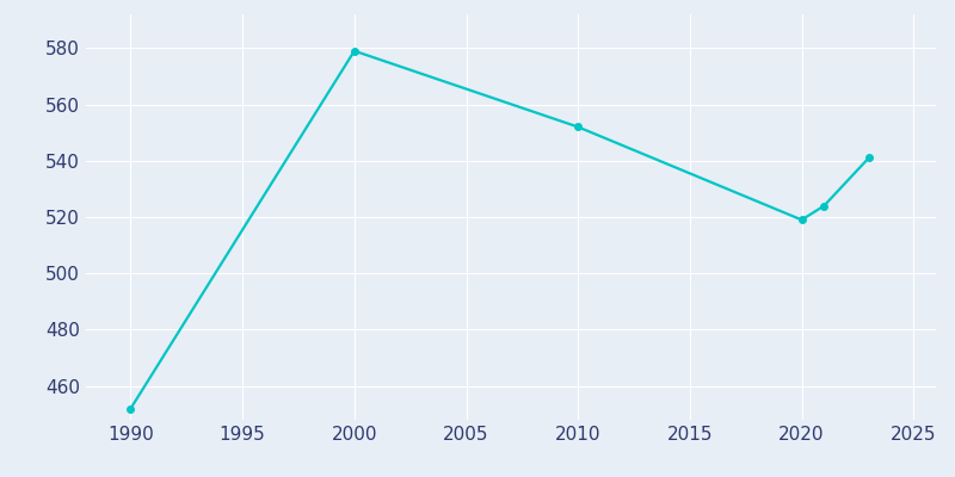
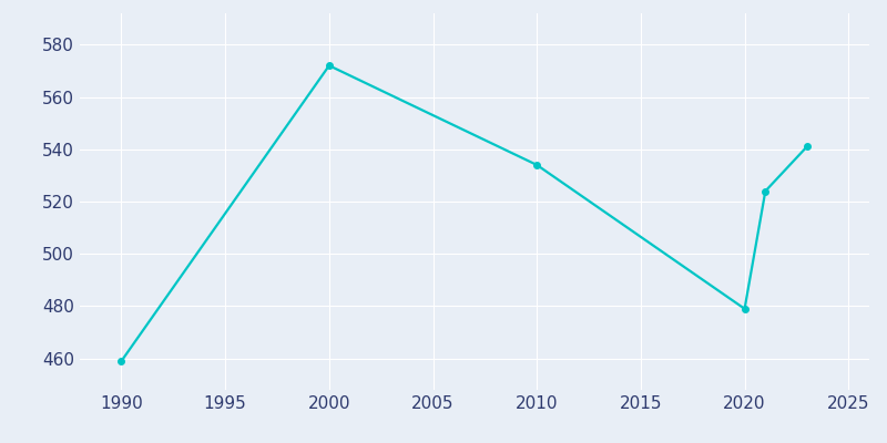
1990: 452 -> 459
2000: 579 -> 572
2010: 552 -> 534
2020: 519 -> 479
